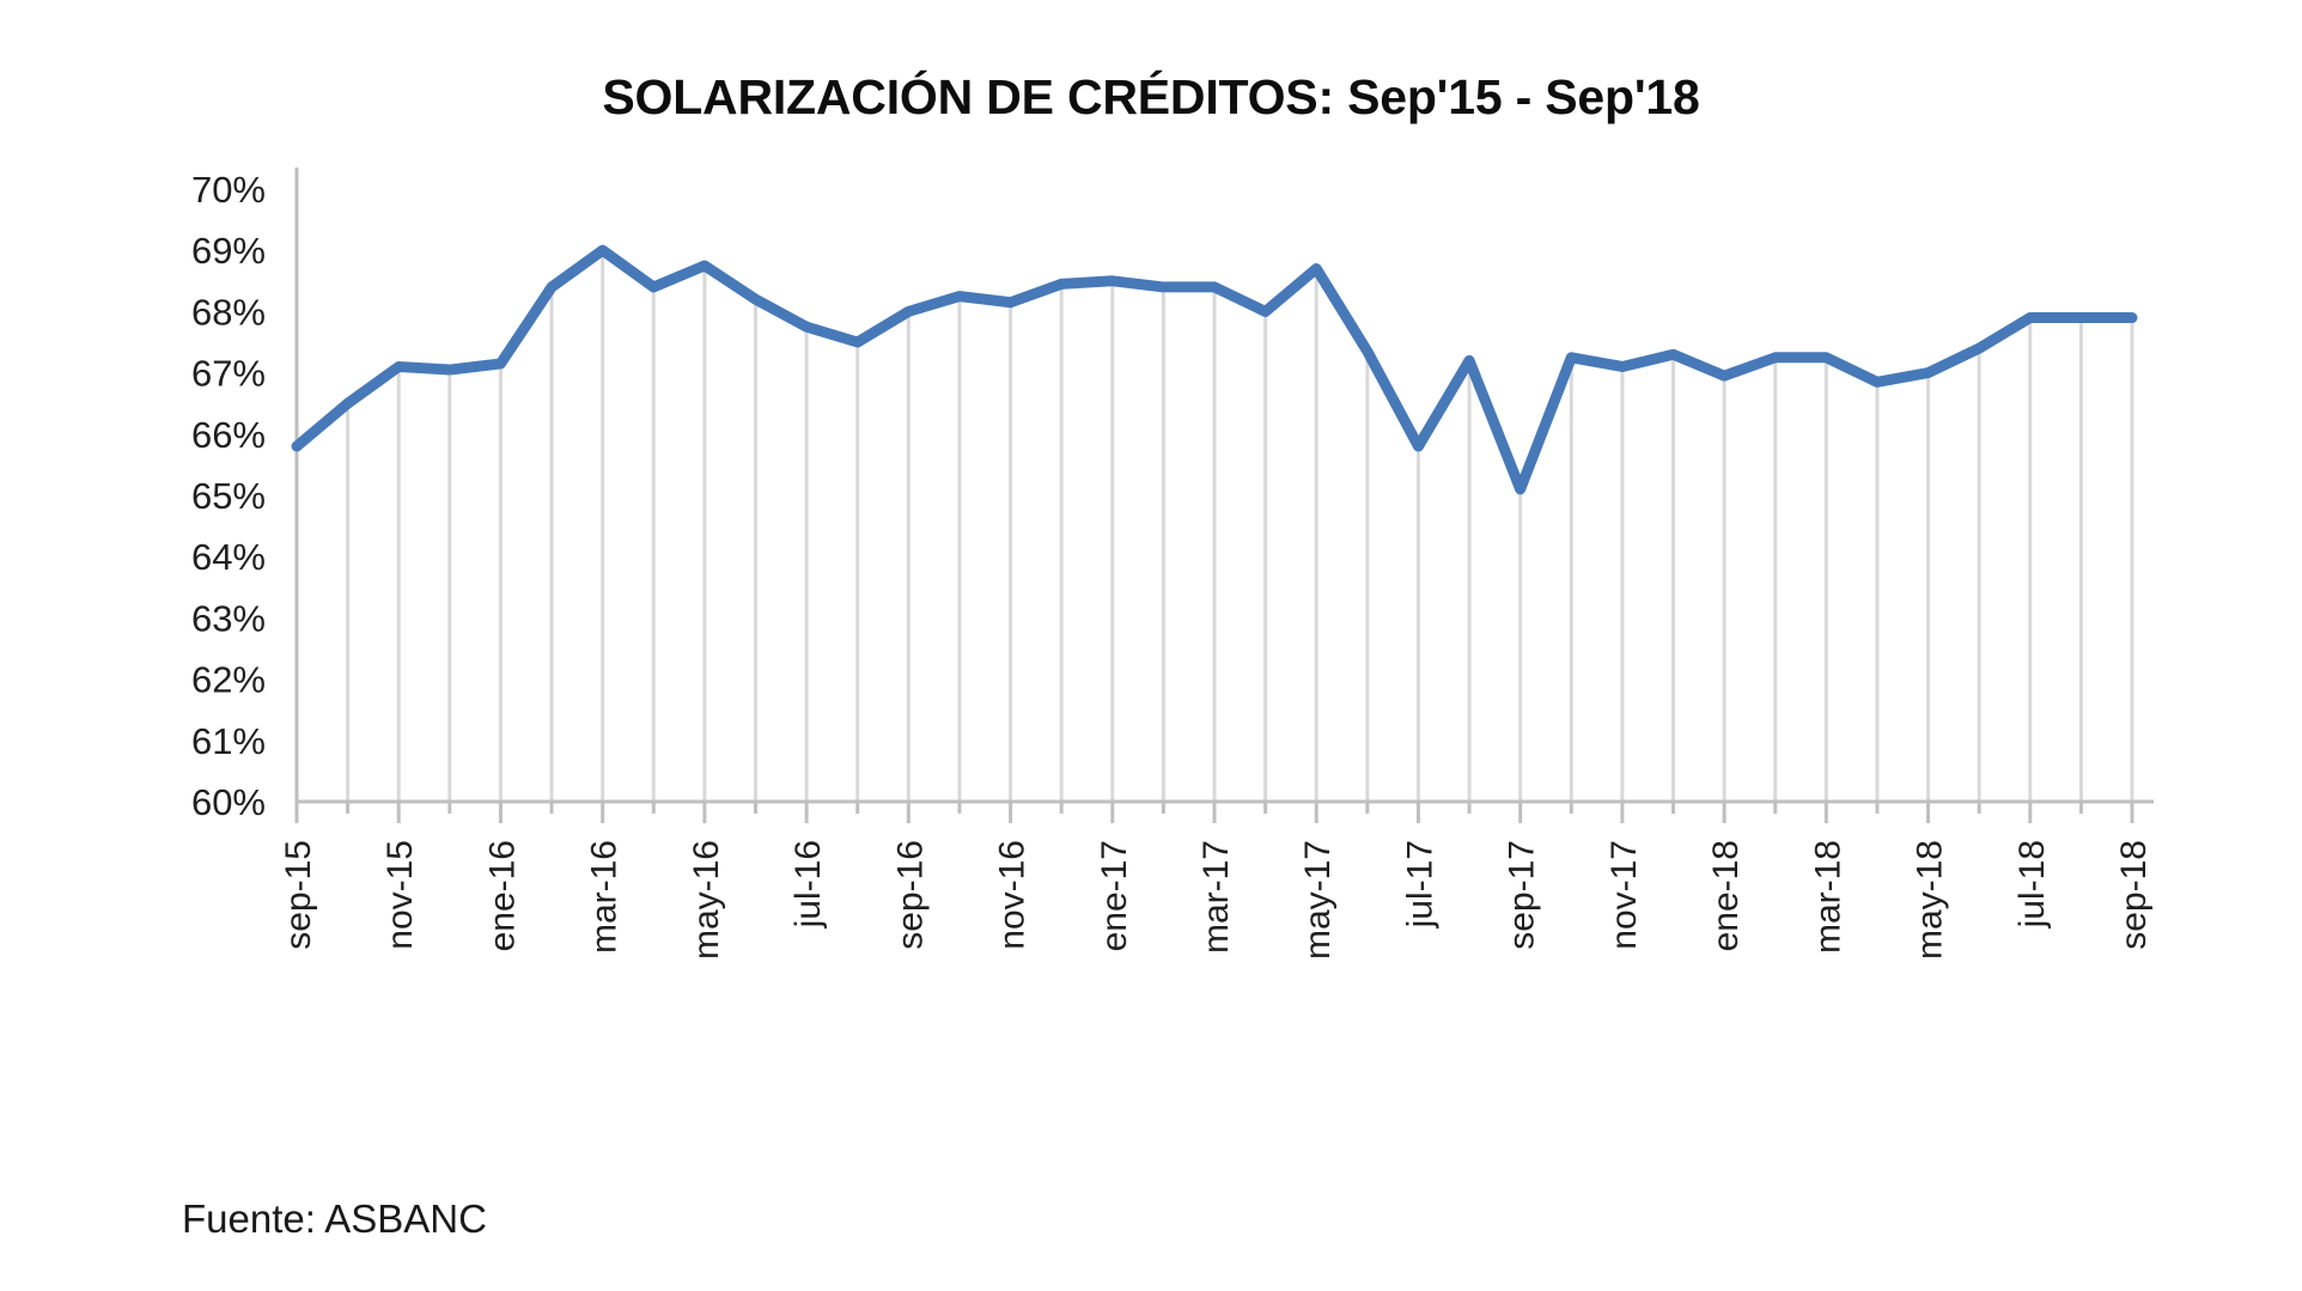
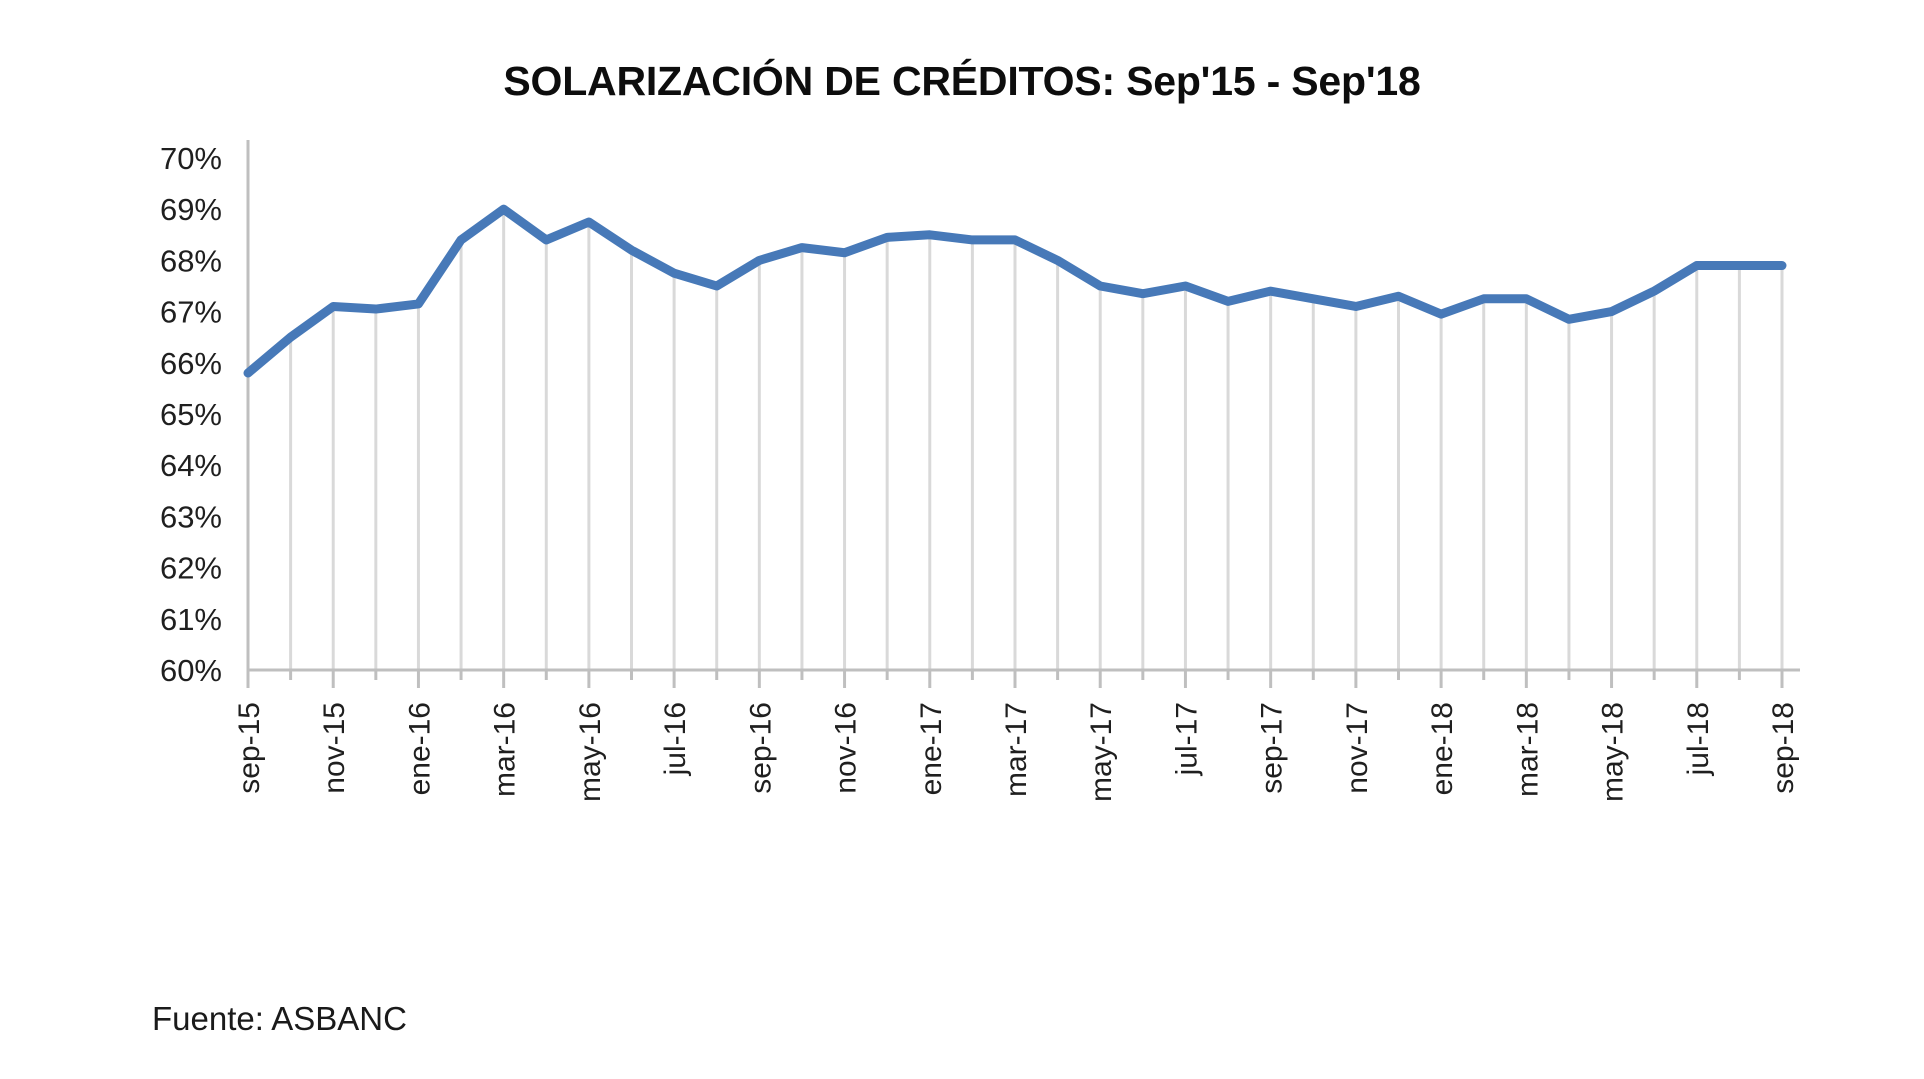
may-17: 68.7% -> 67.5%
jul-17: 65.8% -> 67.5%
sep-17: 65.1% -> 67.4%
